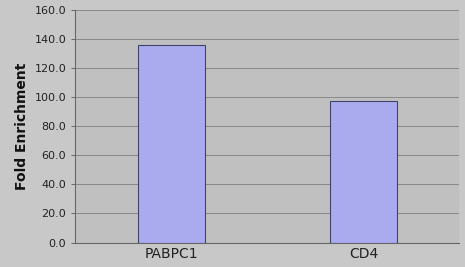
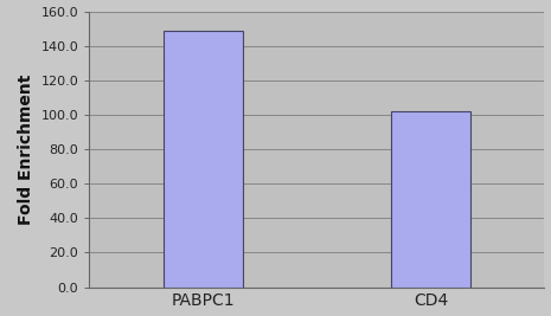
PABPC1: 136 -> 149
CD4: 97 -> 102
